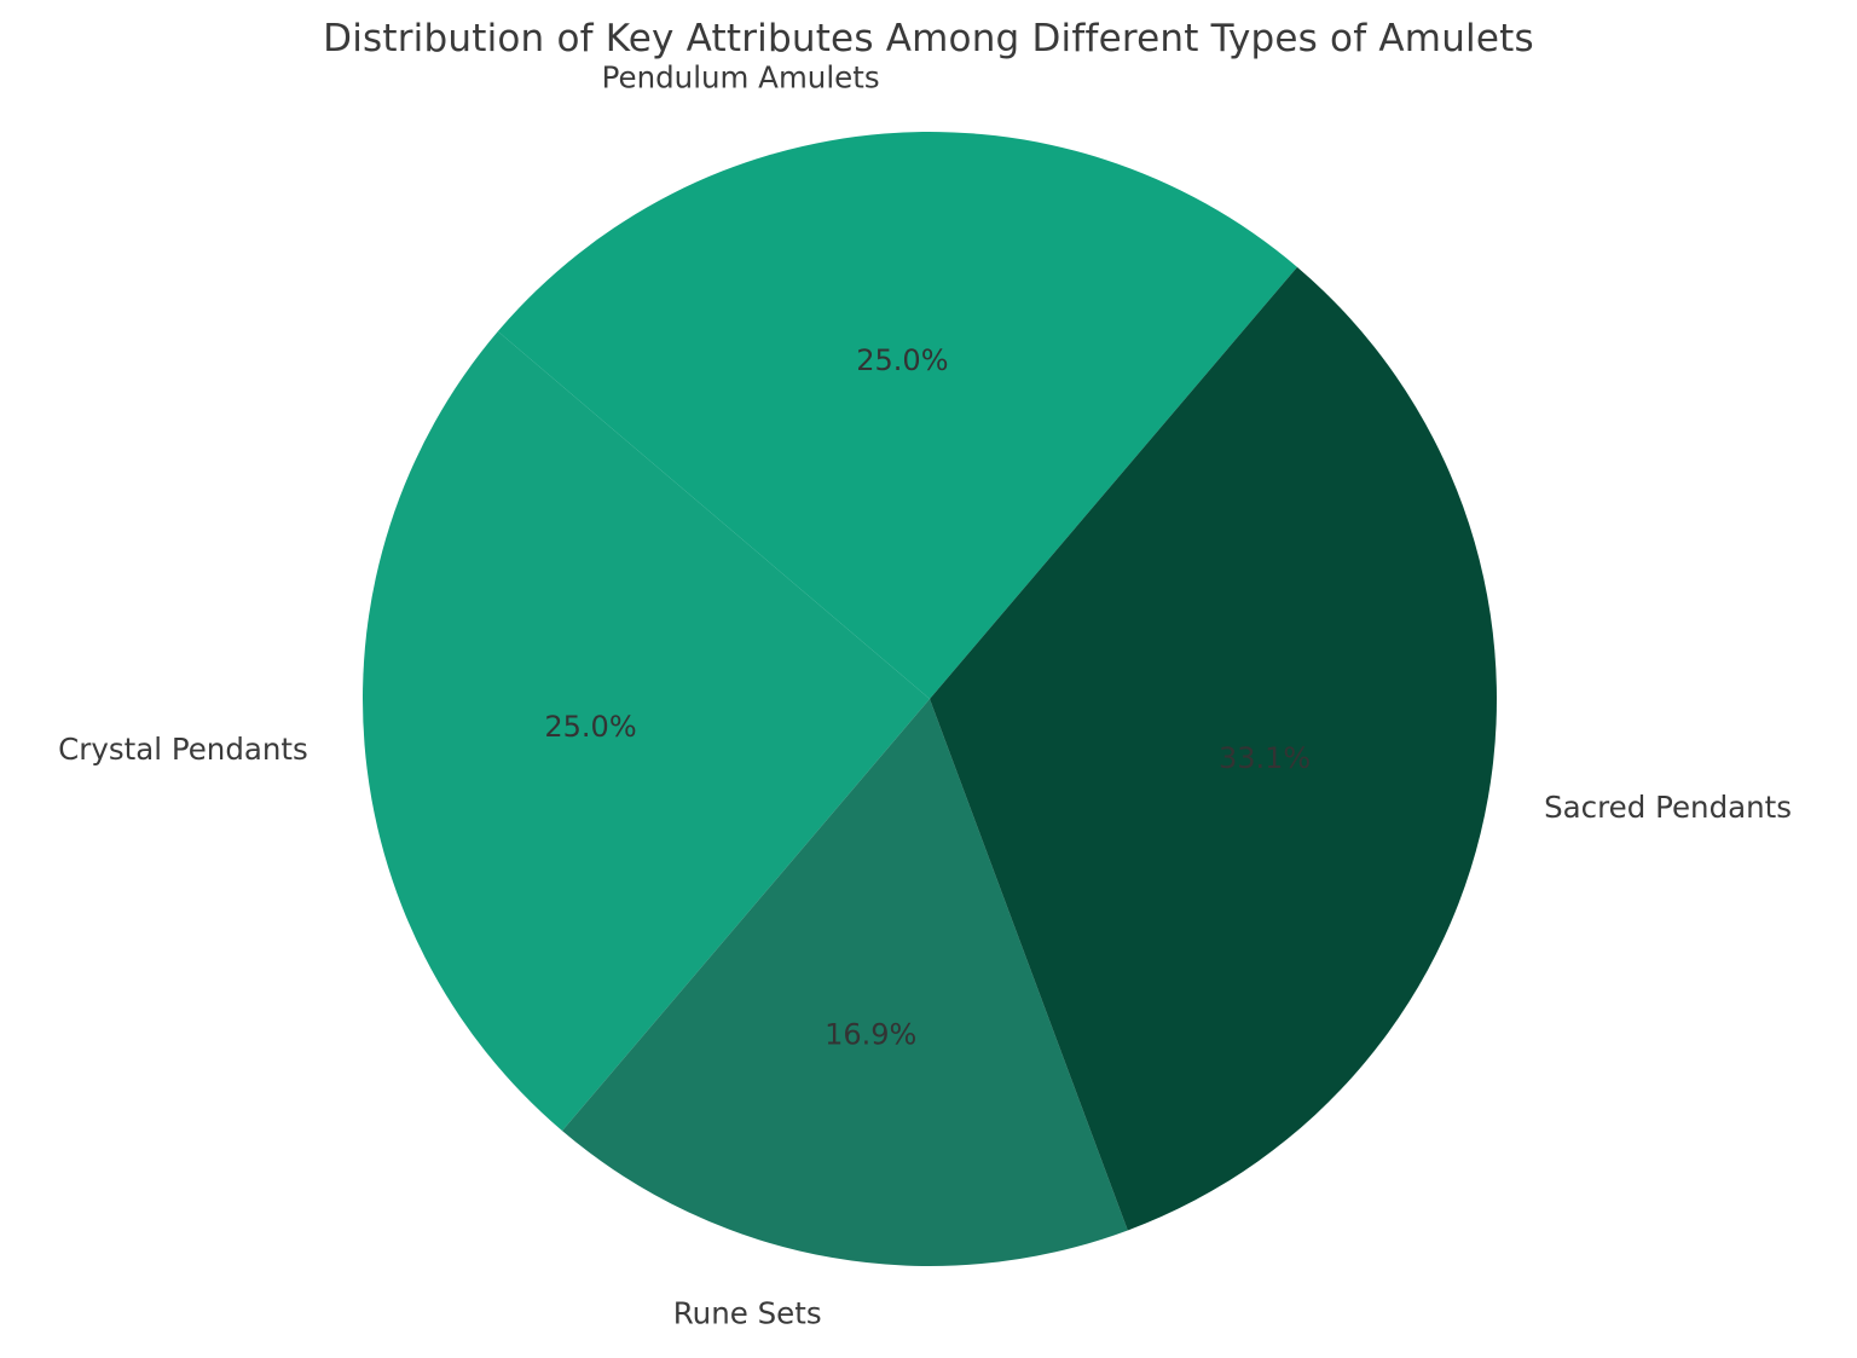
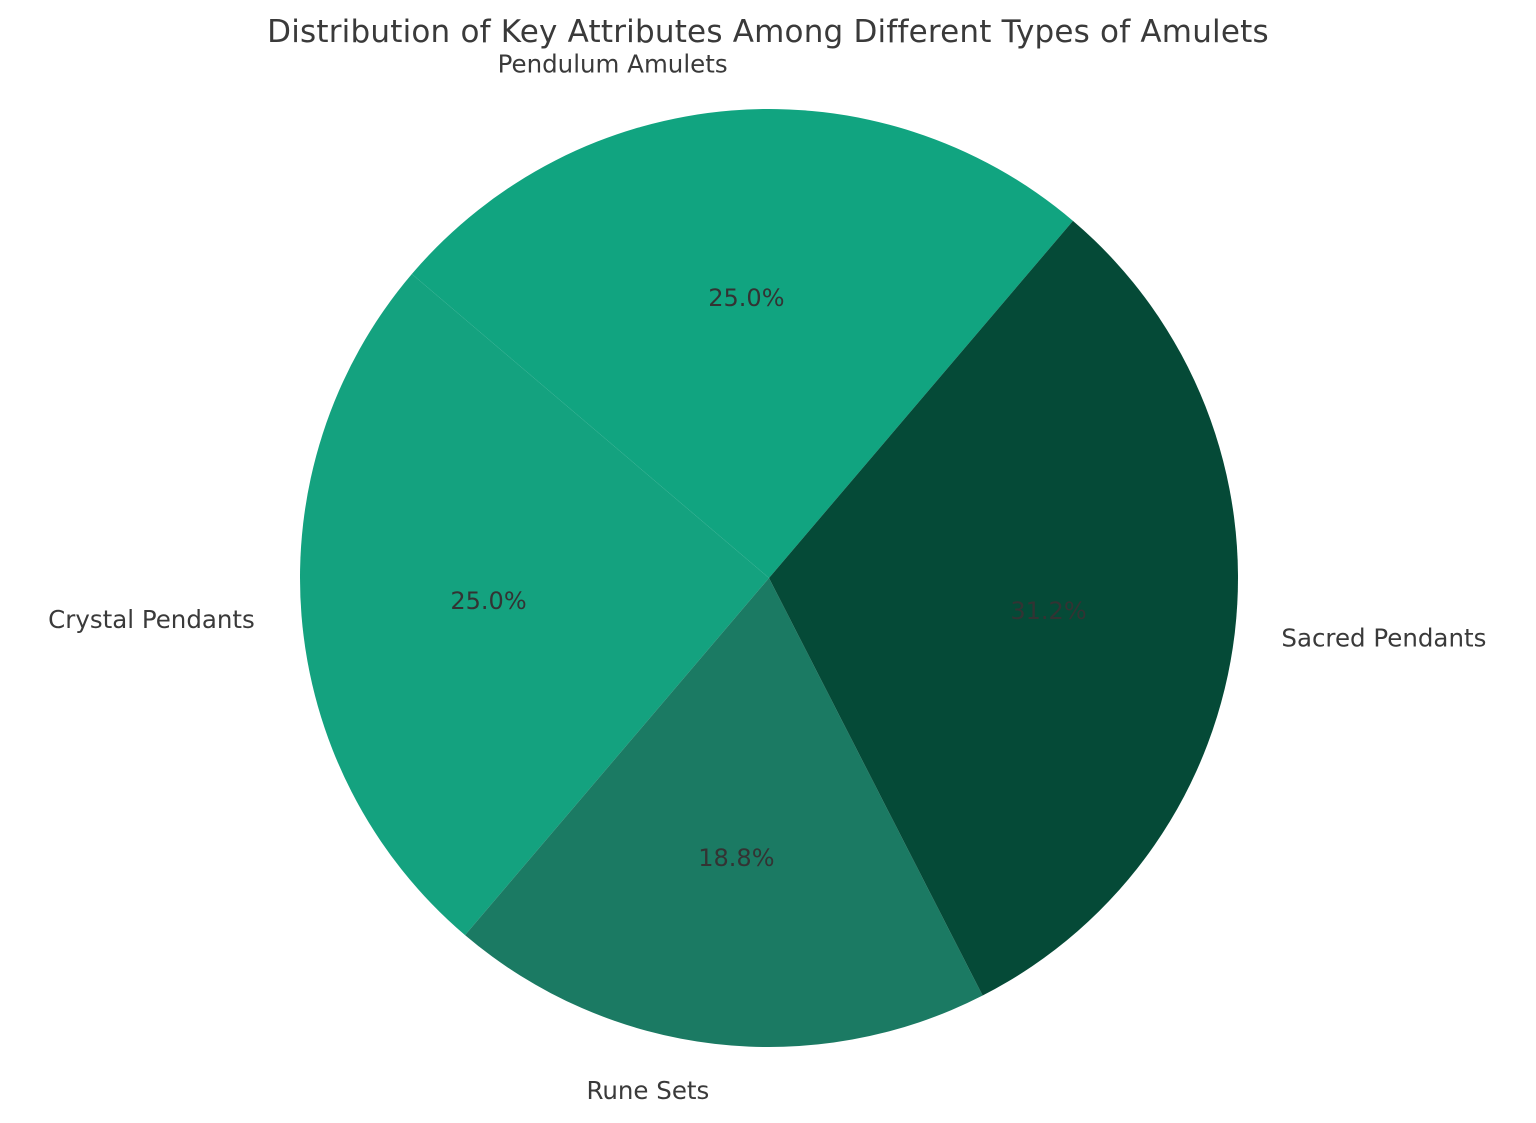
Rune Sets: 16.9% -> 18.8%
Sacred Pendants: 33.1% -> 31.2%
